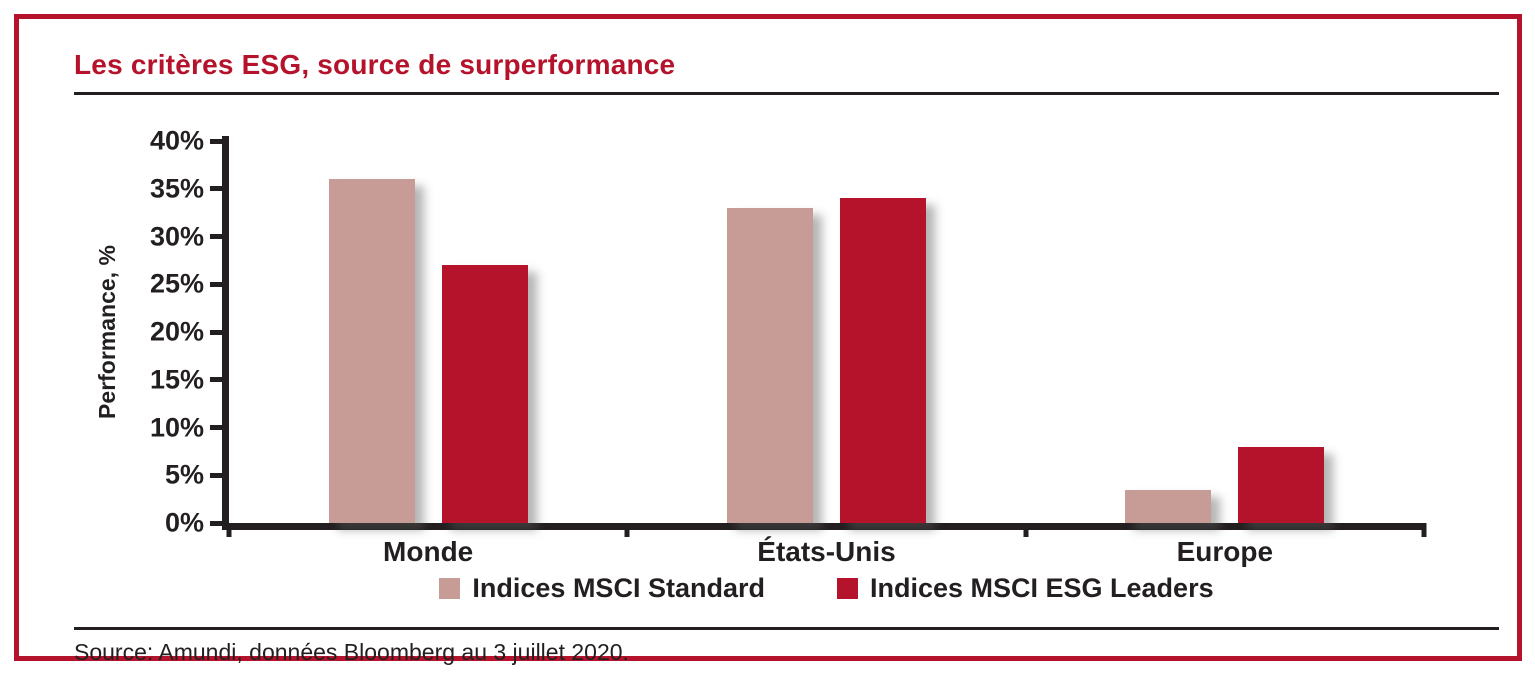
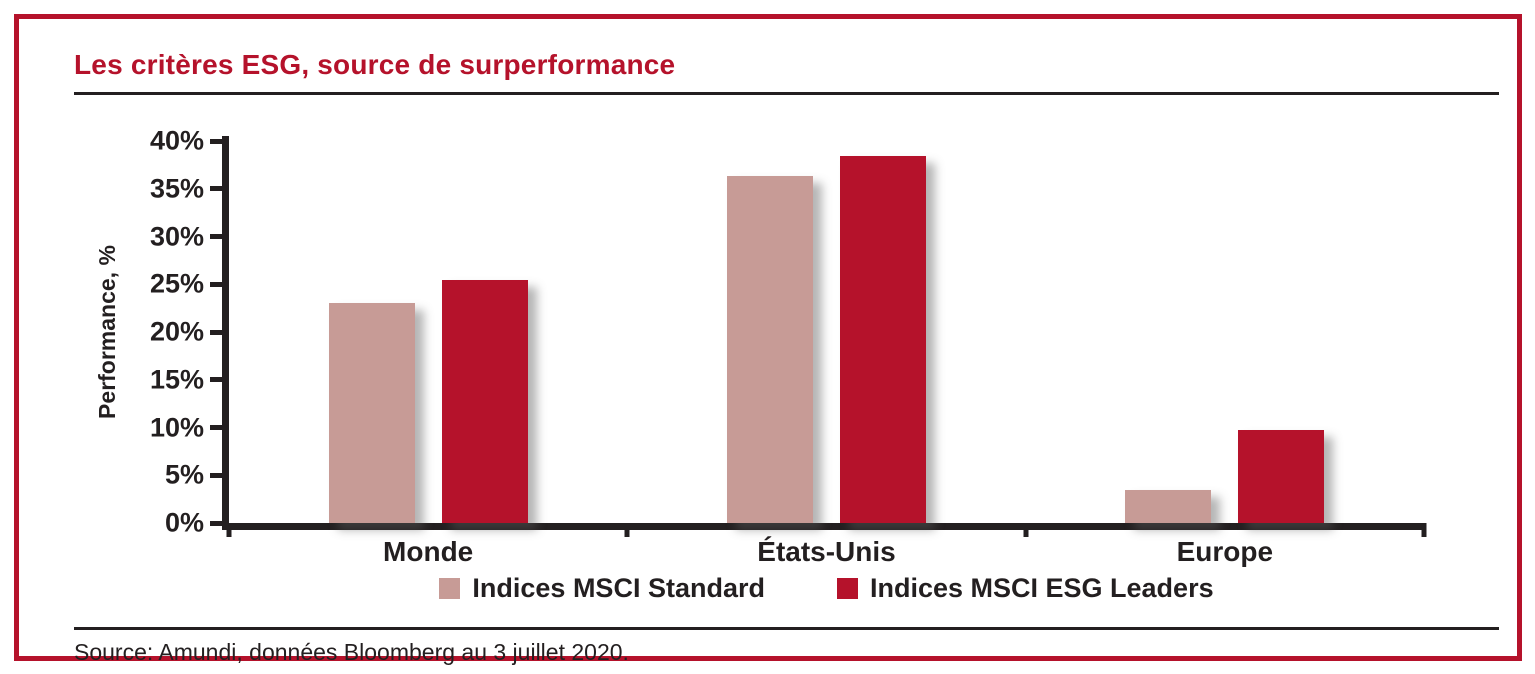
Indices MSCI Standard/Monde: 36% -> 23%
Indices MSCI ESG Leaders/Monde: 27% -> 25%
Indices MSCI Standard/États-Unis: 33% -> 36%
Indices MSCI ESG Leaders/États-Unis: 34% -> 38%
Indices MSCI ESG Leaders/Europe: 8% -> 10%
